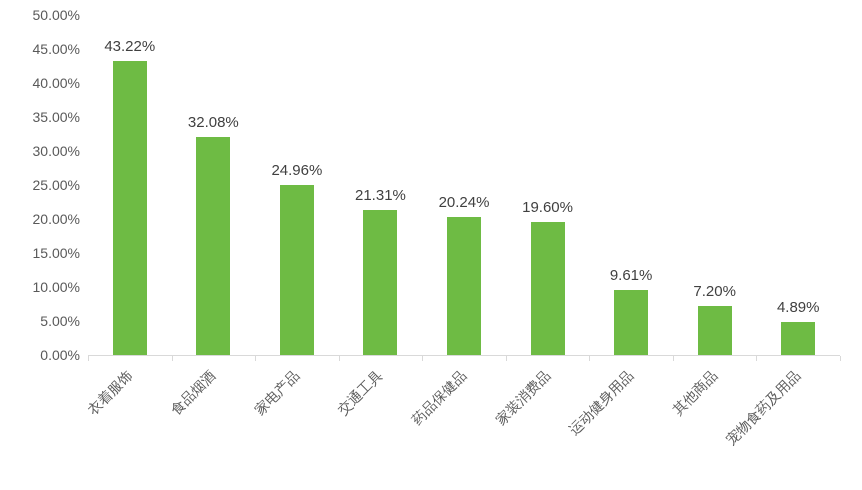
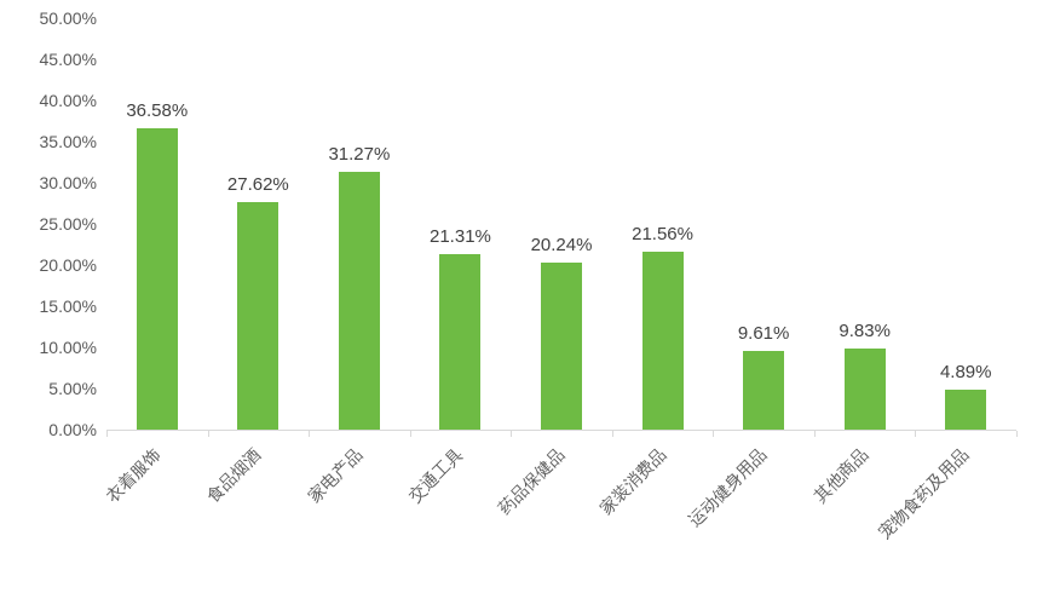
衣着服饰: 43.22% -> 36.58%
食品烟酒: 32.08% -> 27.62%
家电产品: 24.96% -> 31.27%
家装消费品: 19.60% -> 21.56%
其他商品: 7.20% -> 9.83%
